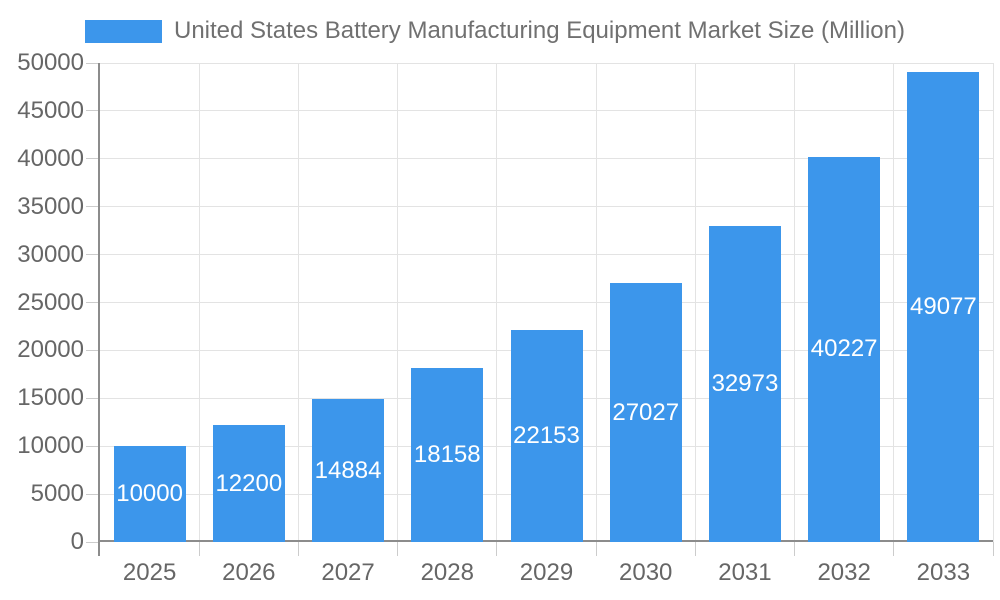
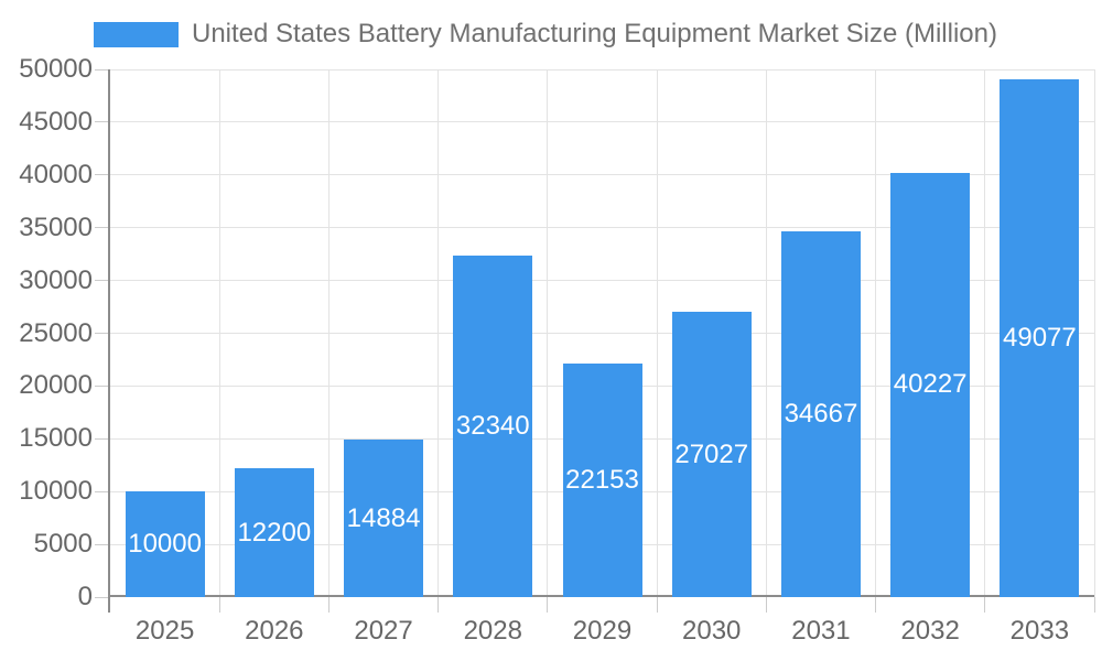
2028: 18158 -> 32340
2031: 32973 -> 34667
